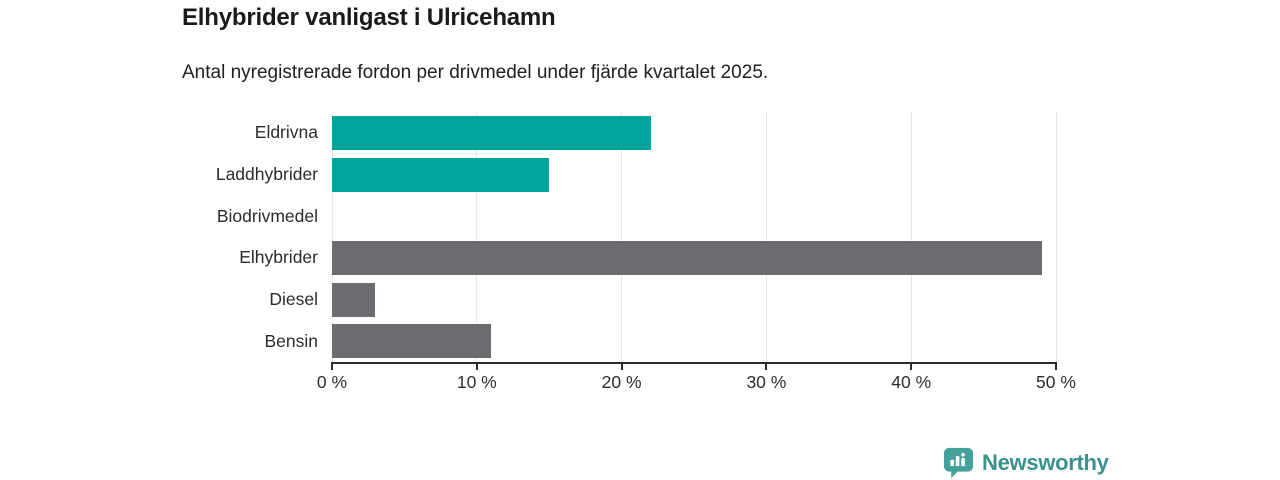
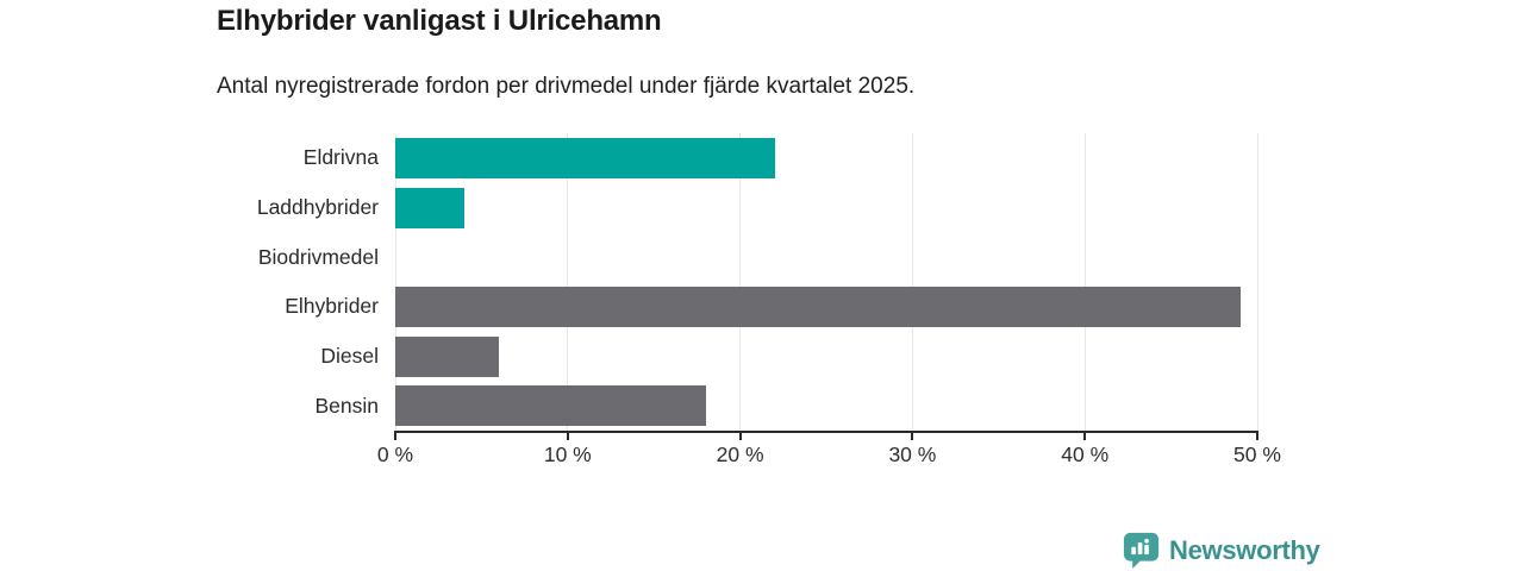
Laddhybrider: 15% -> 4%
Diesel: 3% -> 6%
Bensin: 11% -> 18%
